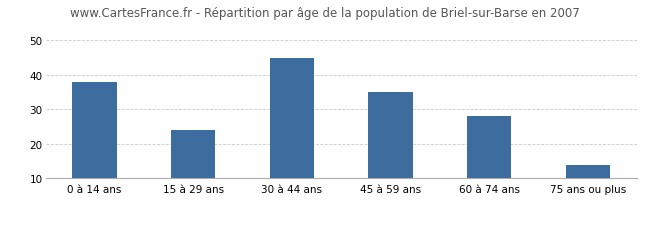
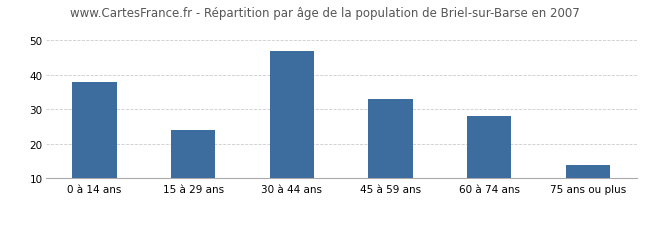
30 à 44 ans: 45 -> 47
45 à 59 ans: 35 -> 33
